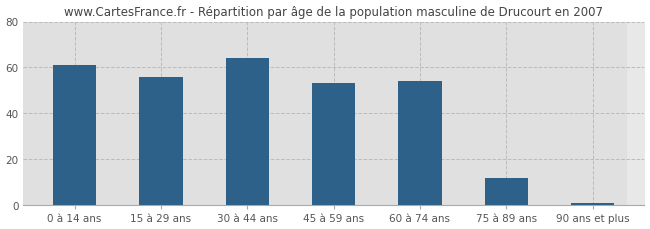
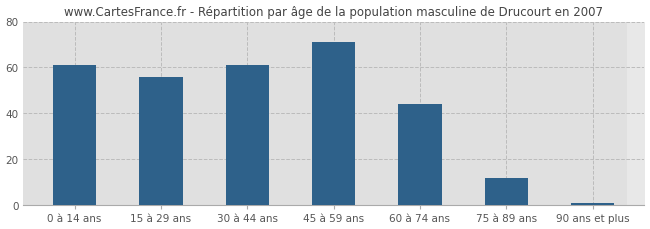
30 à 44 ans: 64 -> 61
45 à 59 ans: 53 -> 71
60 à 74 ans: 54 -> 44
